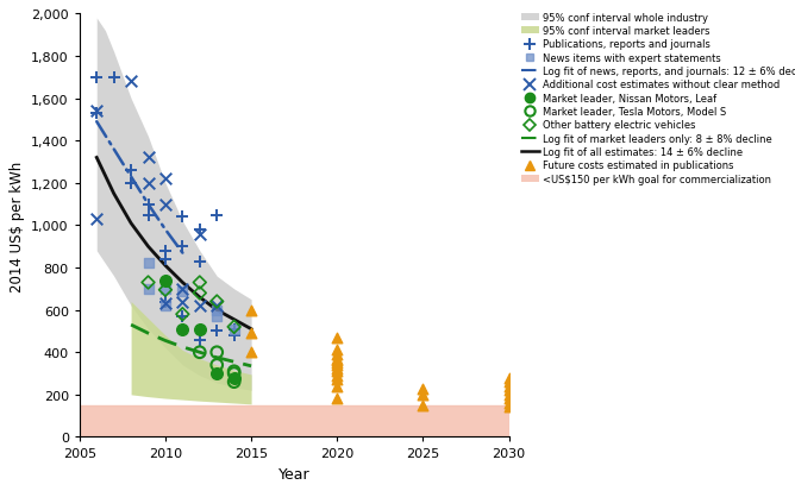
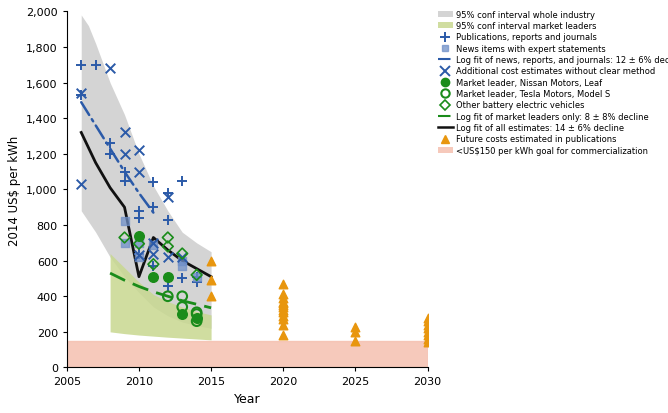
Log fit of all estimates: 14 ± 6% decline/2010: 810 -> 510
